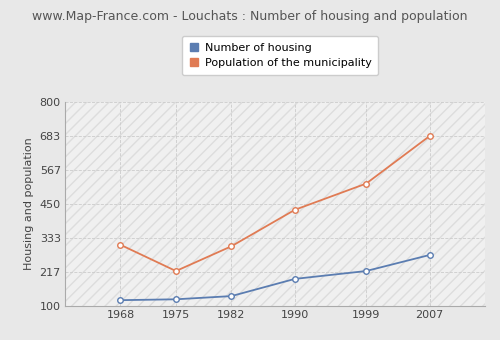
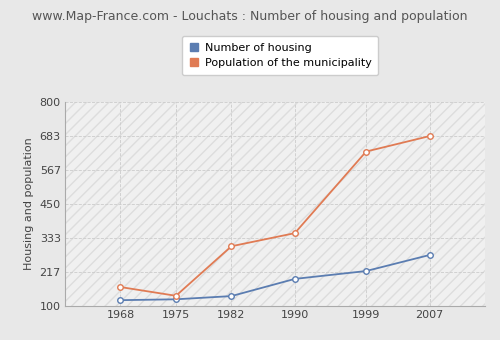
Population of the municipality/1968: 310 -> 165
Population of the municipality/1975: 220 -> 135
Population of the municipality/1990: 430 -> 350
Population of the municipality/1999: 520 -> 630
